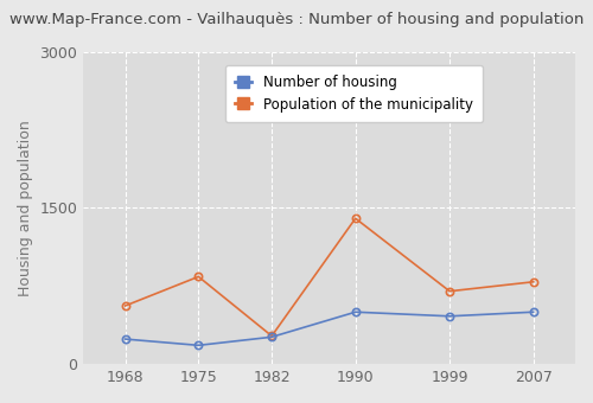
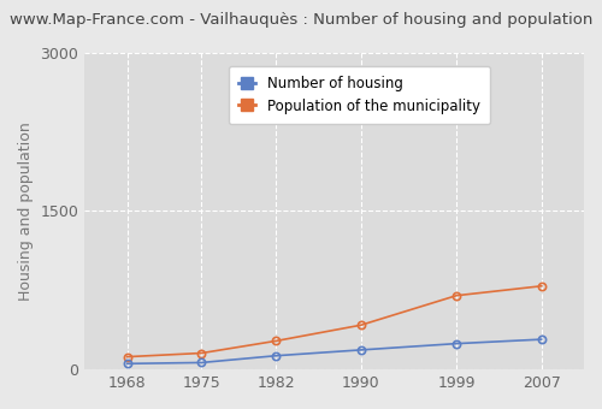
Number of housing/1968: 240 -> 60
Population of the municipality/1968: 560 -> 120
Number of housing/1975: 180 -> 60
Population of the municipality/1975: 840 -> 160
Number of housing/1982: 260 -> 130
Number of housing/1990: 500 -> 180
Population of the municipality/1990: 1400 -> 420
Number of housing/1999: 460 -> 240
Number of housing/2007: 500 -> 280
